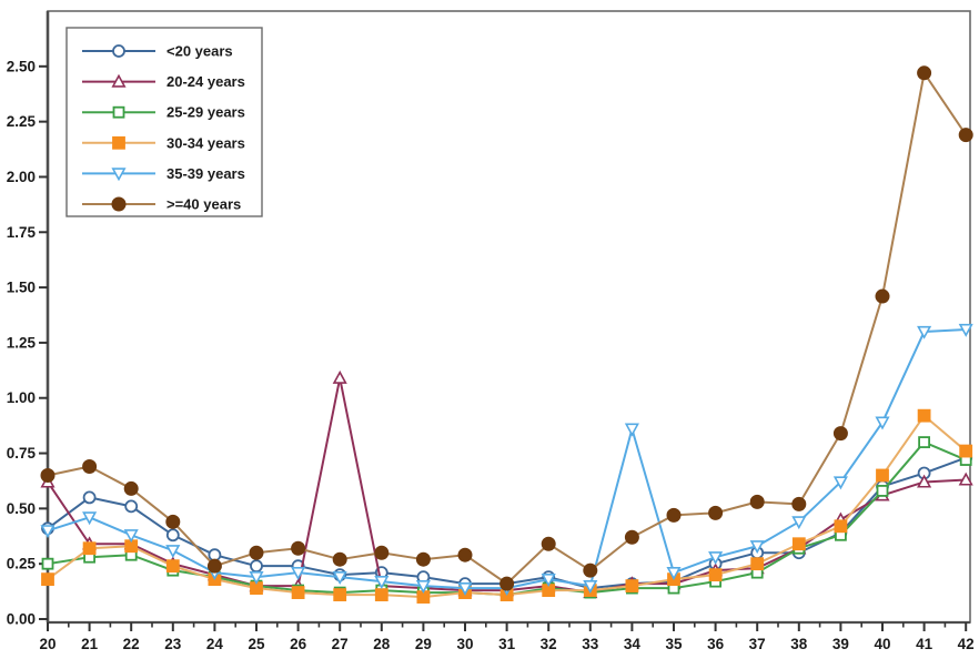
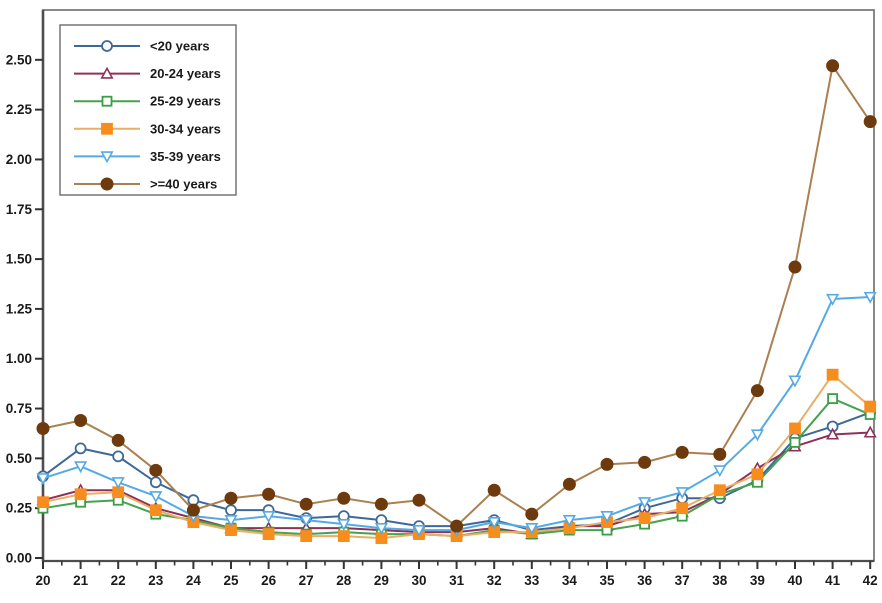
20-24 years/20: 0.62 -> 0.29
30-34 years/20: 0.18 -> 0.28
20-24 years/27: 1.09 -> 0.15
35-39 years/34: 0.86 -> 0.19
